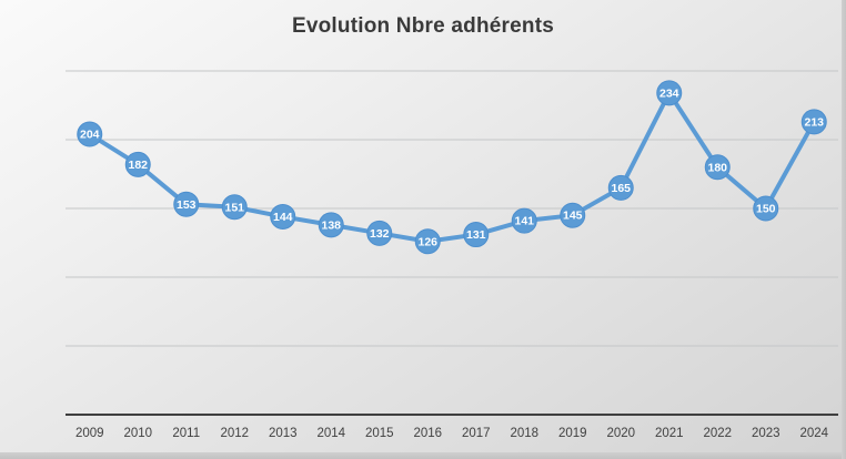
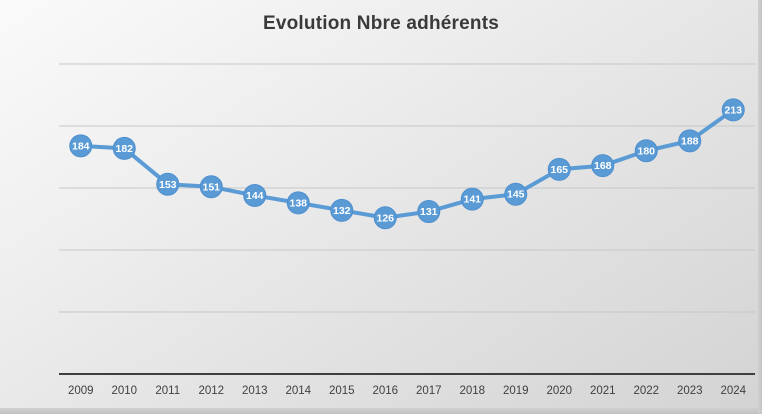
2009: 204 -> 184
2021: 234 -> 168
2023: 150 -> 188
